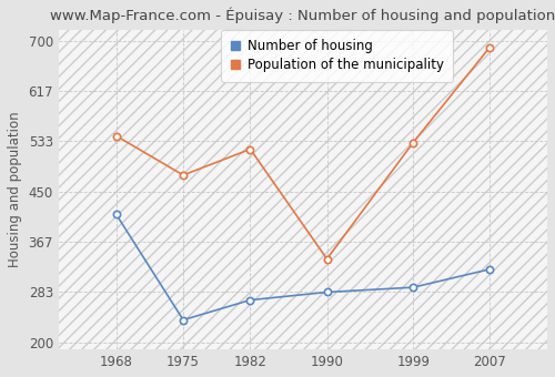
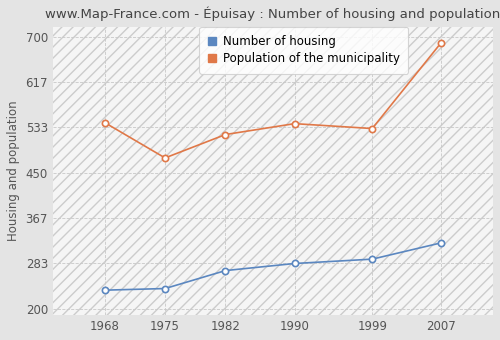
Number of housing/1968: 412 -> 234
Population of the municipality/1990: 338 -> 540
